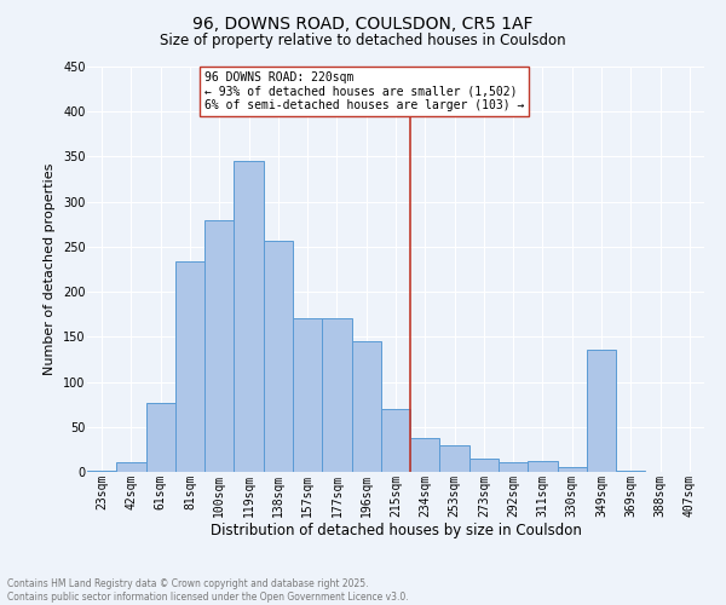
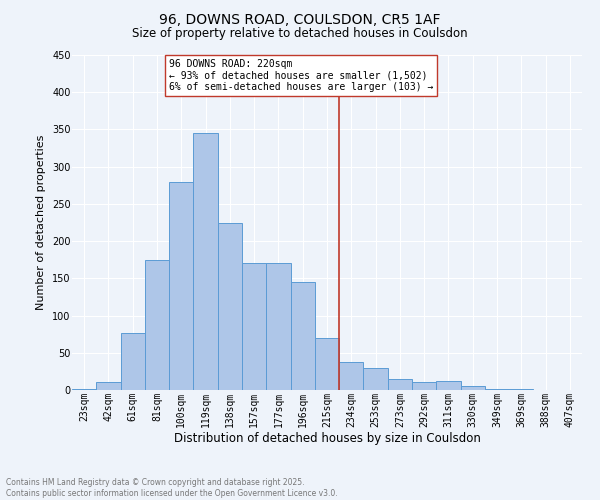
81sqm: 234 -> 175
138sqm: 256 -> 225
349sqm: 136 -> 1
